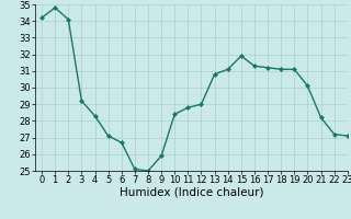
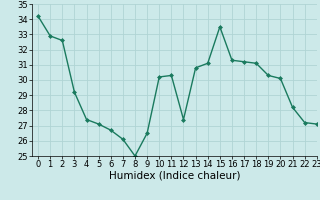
1: 34.8 -> 32.9
2: 34.1 -> 32.6
4: 28.3 -> 27.4
7: 25.1 -> 26.1
9: 25.9 -> 26.5
10: 28.4 -> 30.2
11: 28.8 -> 30.3
12: 29.0 -> 27.4
15: 31.9 -> 33.5
19: 31.1 -> 30.3
